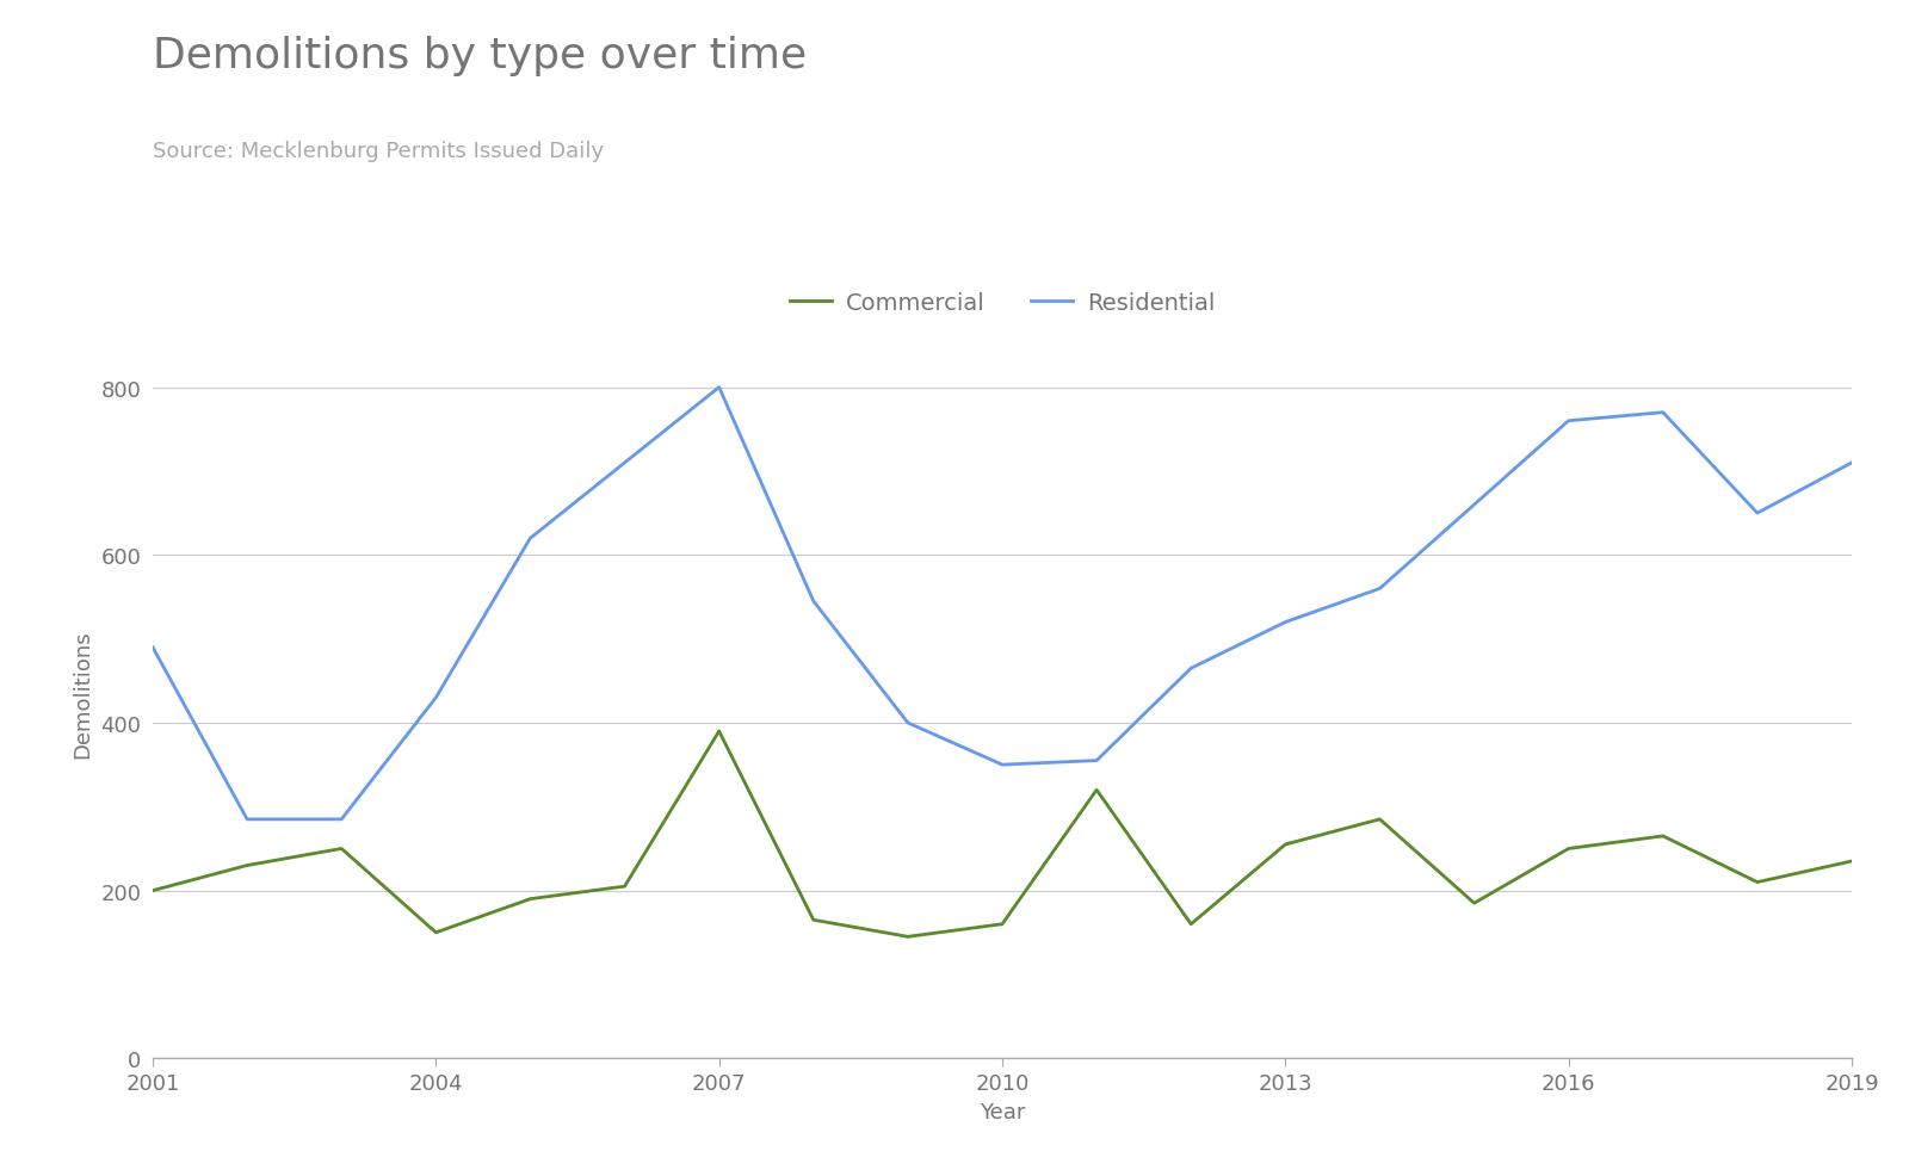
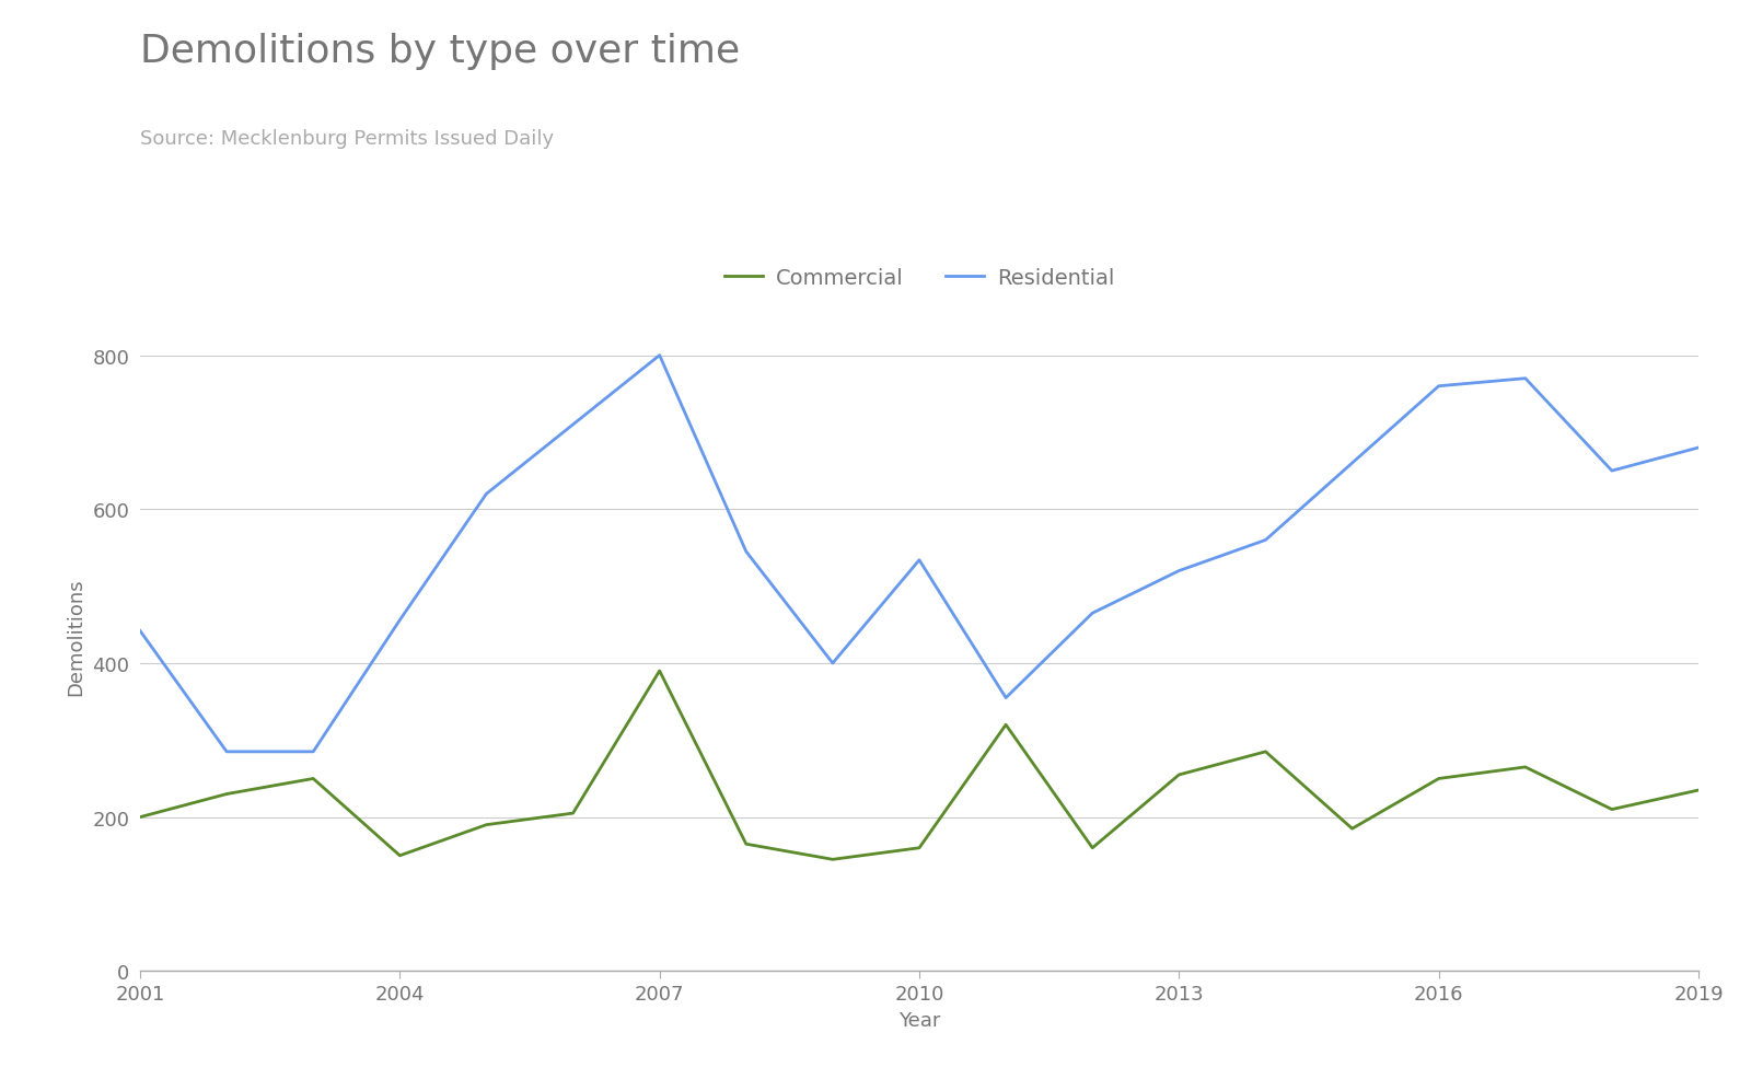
Residential/2001: 490 -> 442
Residential/2004: 430 -> 456
Residential/2010: 350 -> 534
Residential/2019: 710 -> 680
